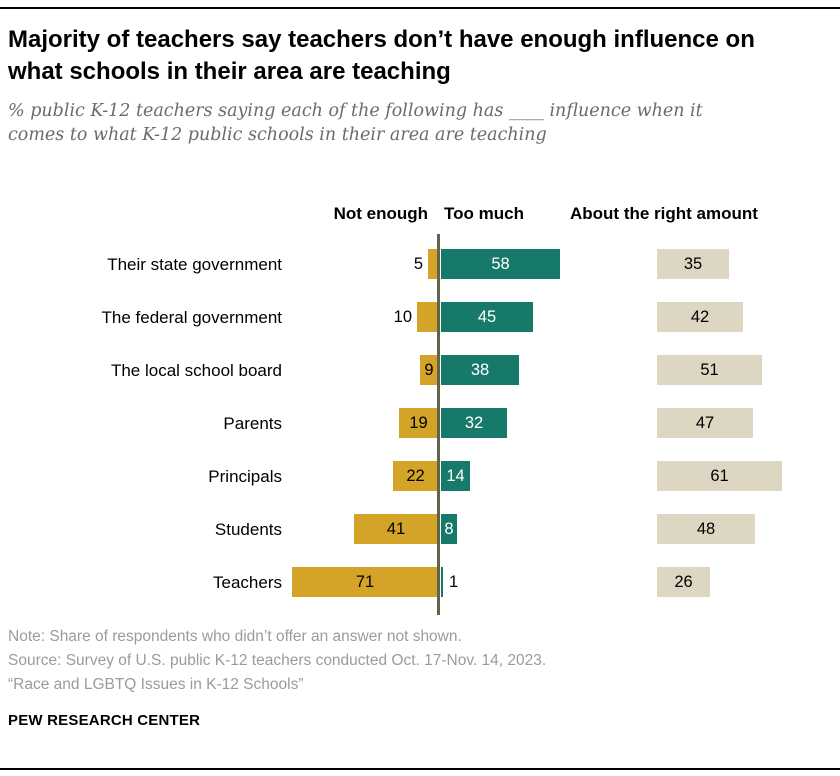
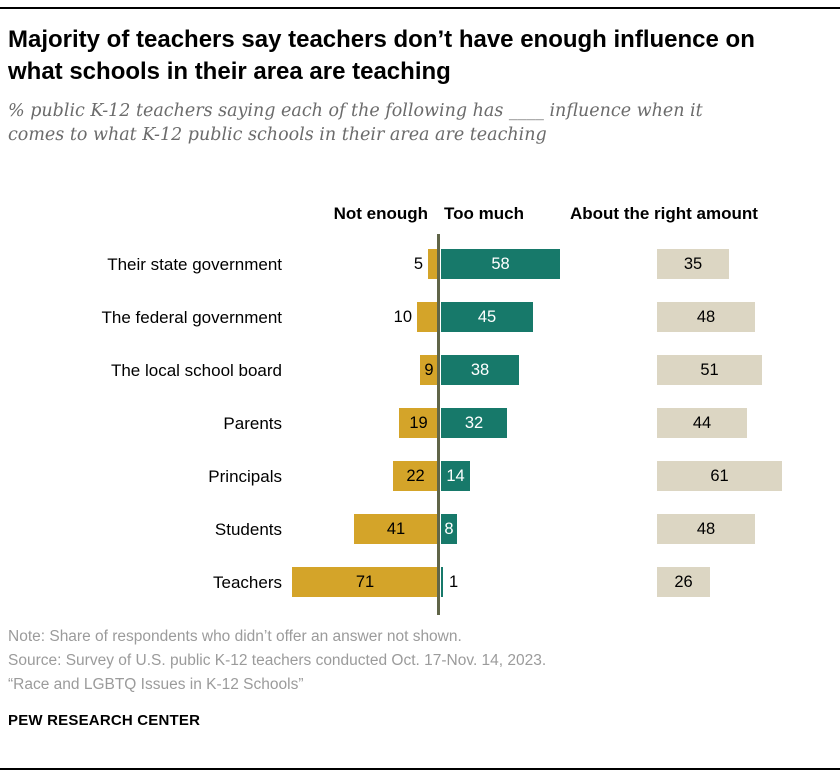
About the right amount/The federal government: 42 -> 48
About the right amount/Parents: 47 -> 44
